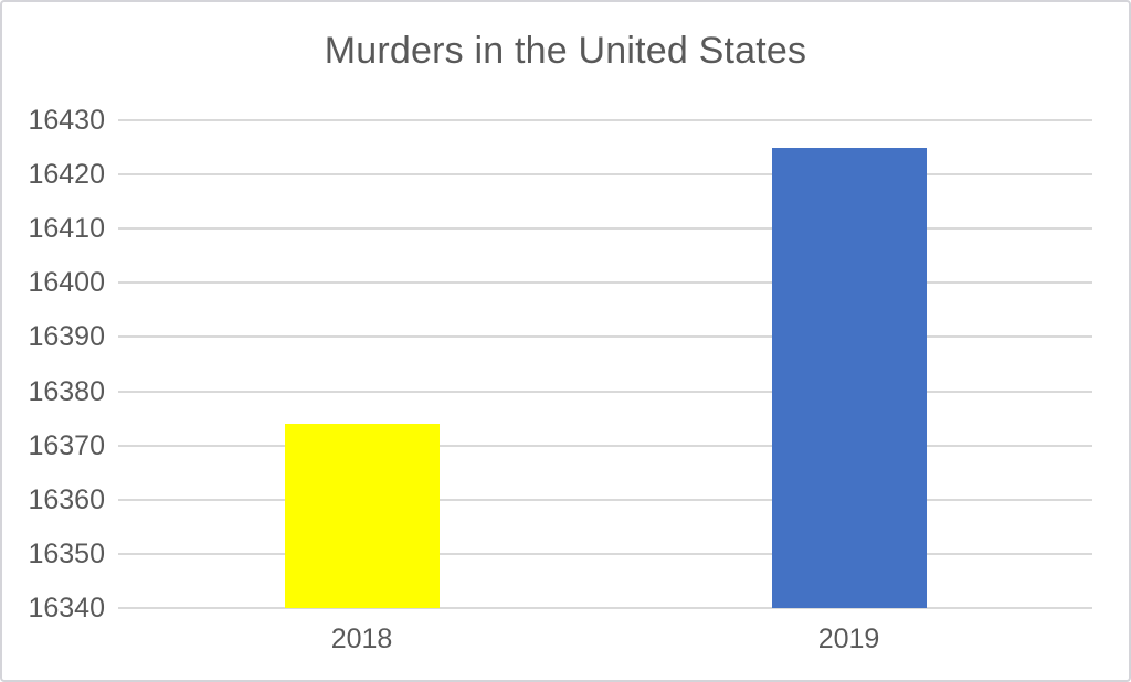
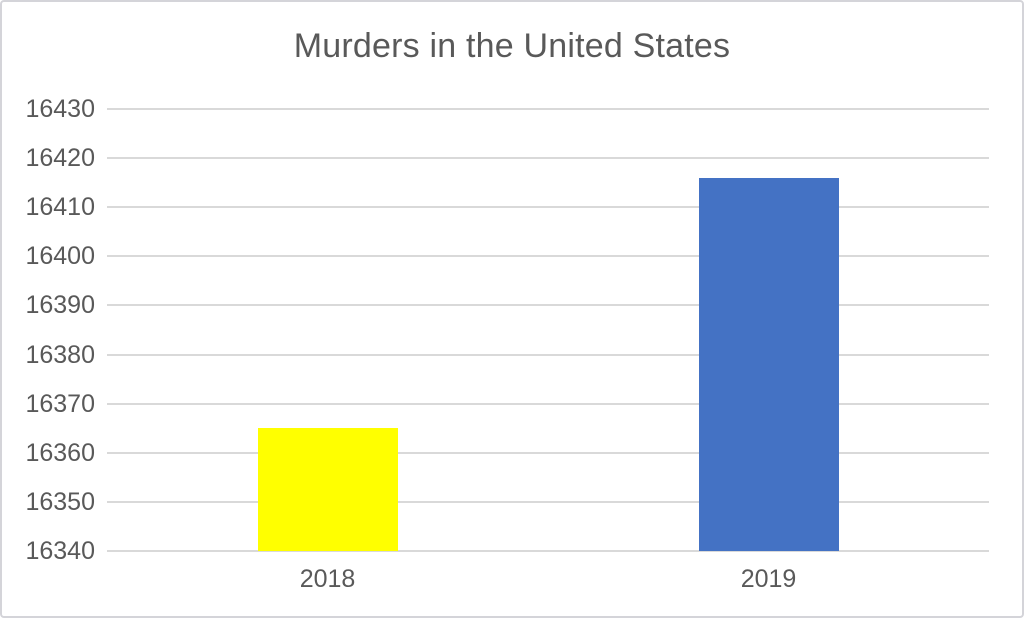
2018: 16374 -> 16365
2019: 16425 -> 16416
